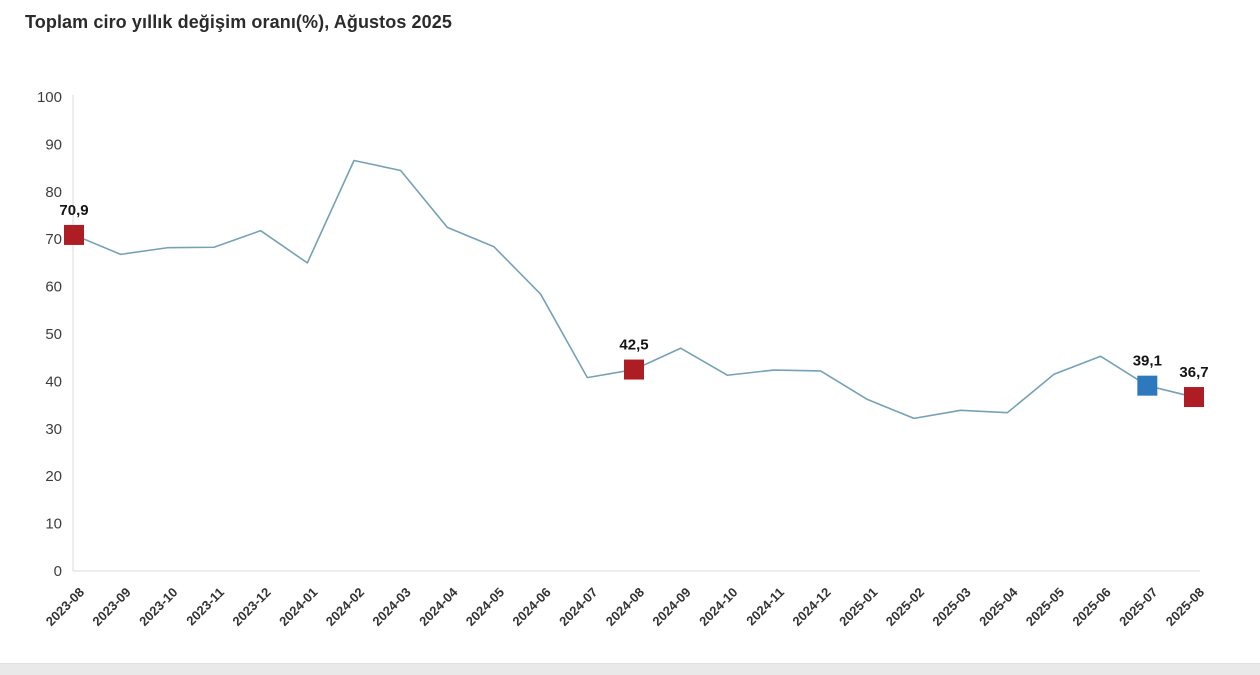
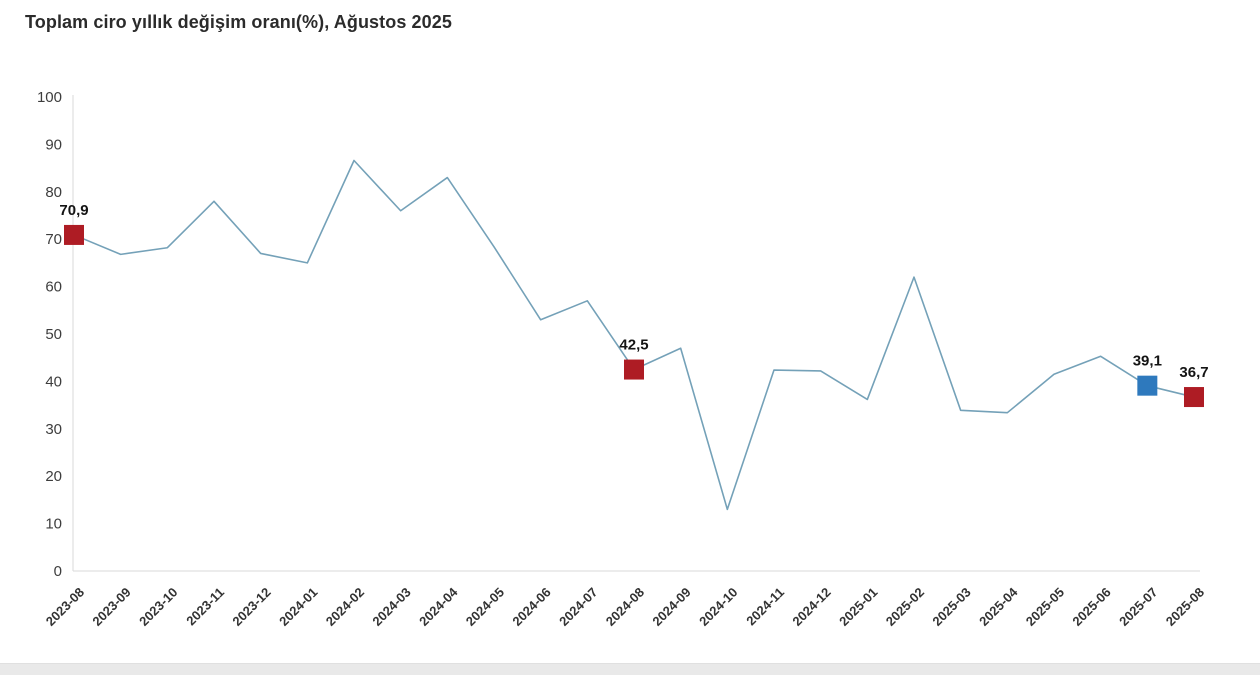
2023-11: 68 -> 78
2023-12: 72 -> 67
2024-03: 84 -> 76
2024-04: 72 -> 83
2024-06: 58 -> 53
2024-07: 41 -> 57
2024-10: 41 -> 13
2025-02: 32 -> 62
